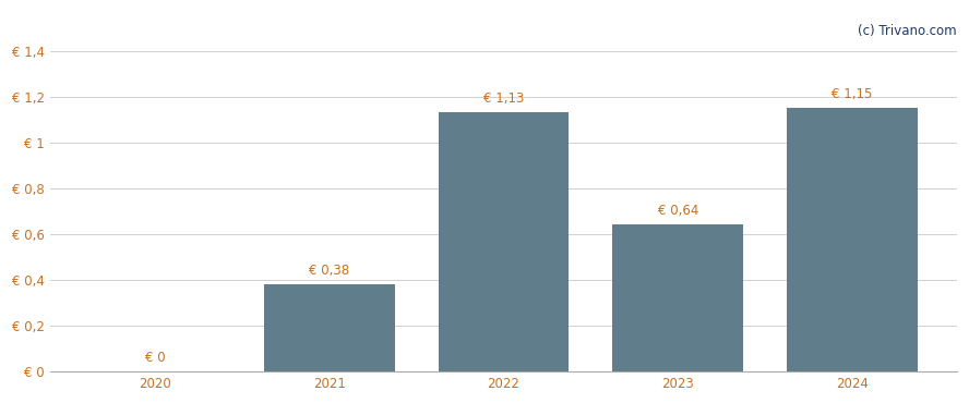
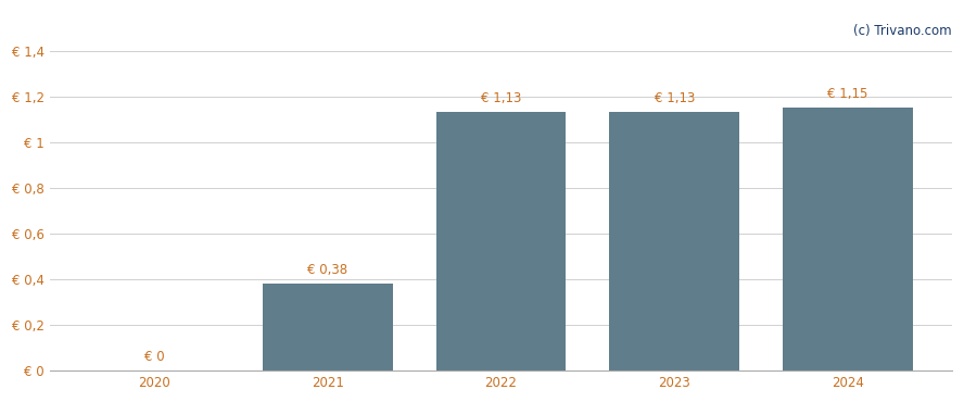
2023: 0,64 -> 1,13
